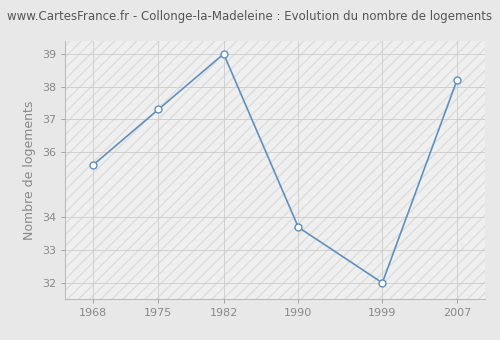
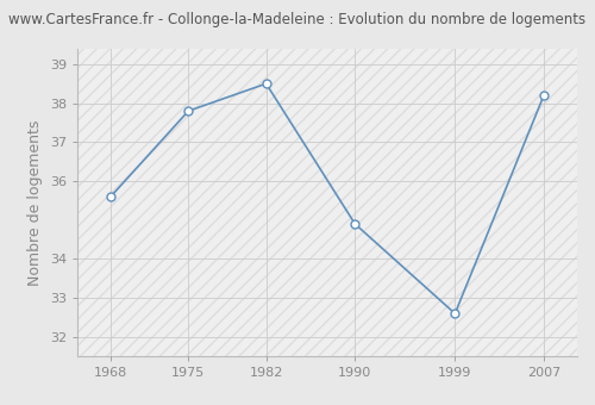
1975: 37.3 -> 37.8
1982: 39.0 -> 38.5
1990: 33.7 -> 34.9
1999: 32.0 -> 32.6
